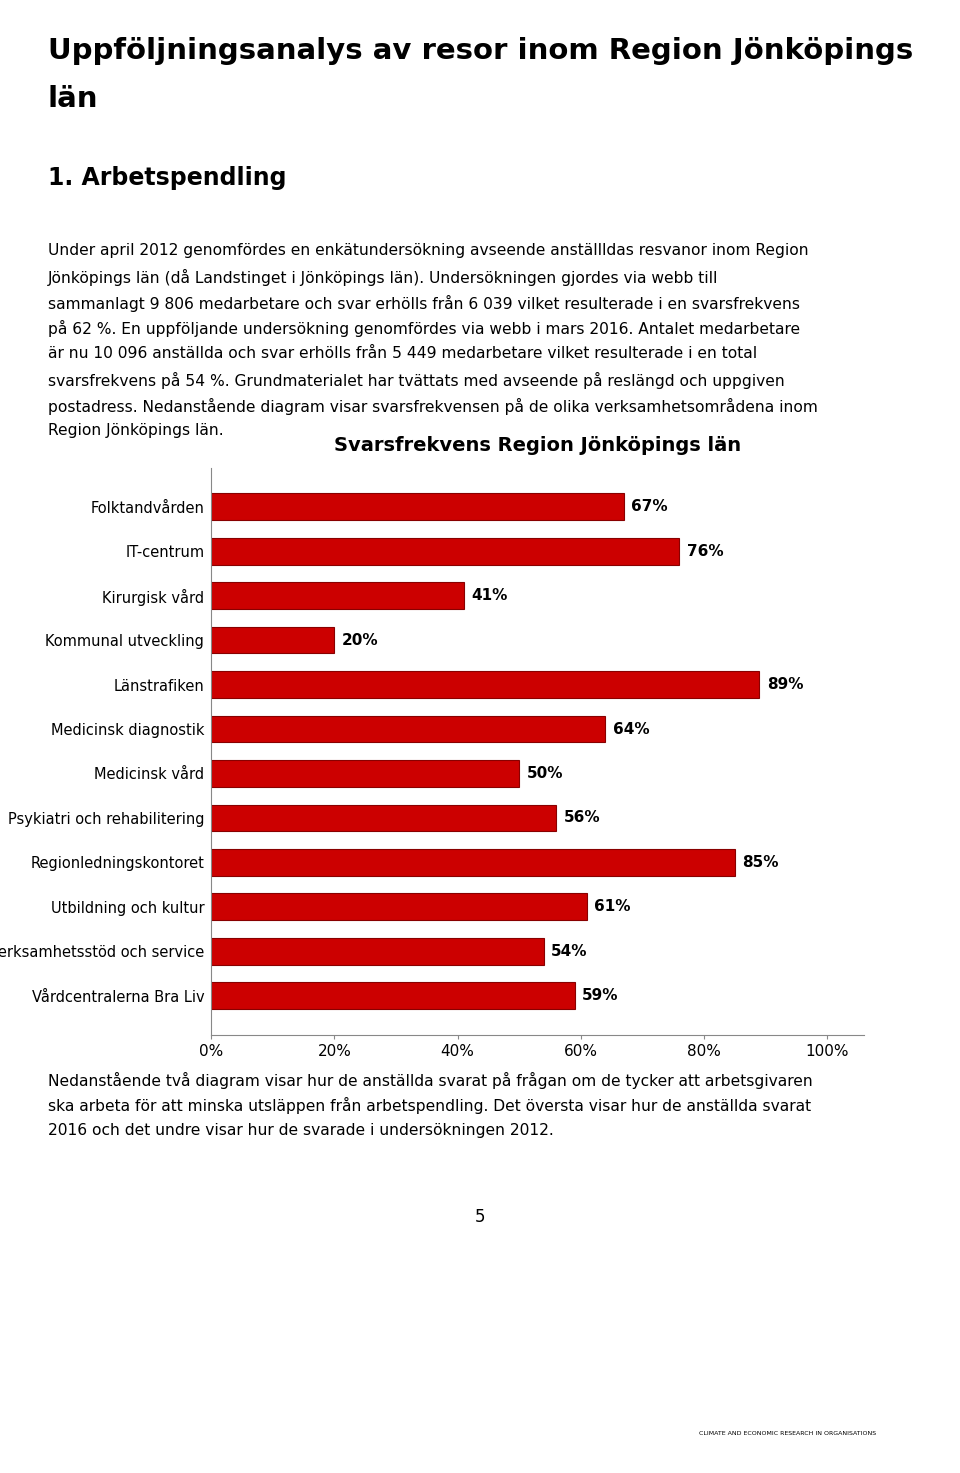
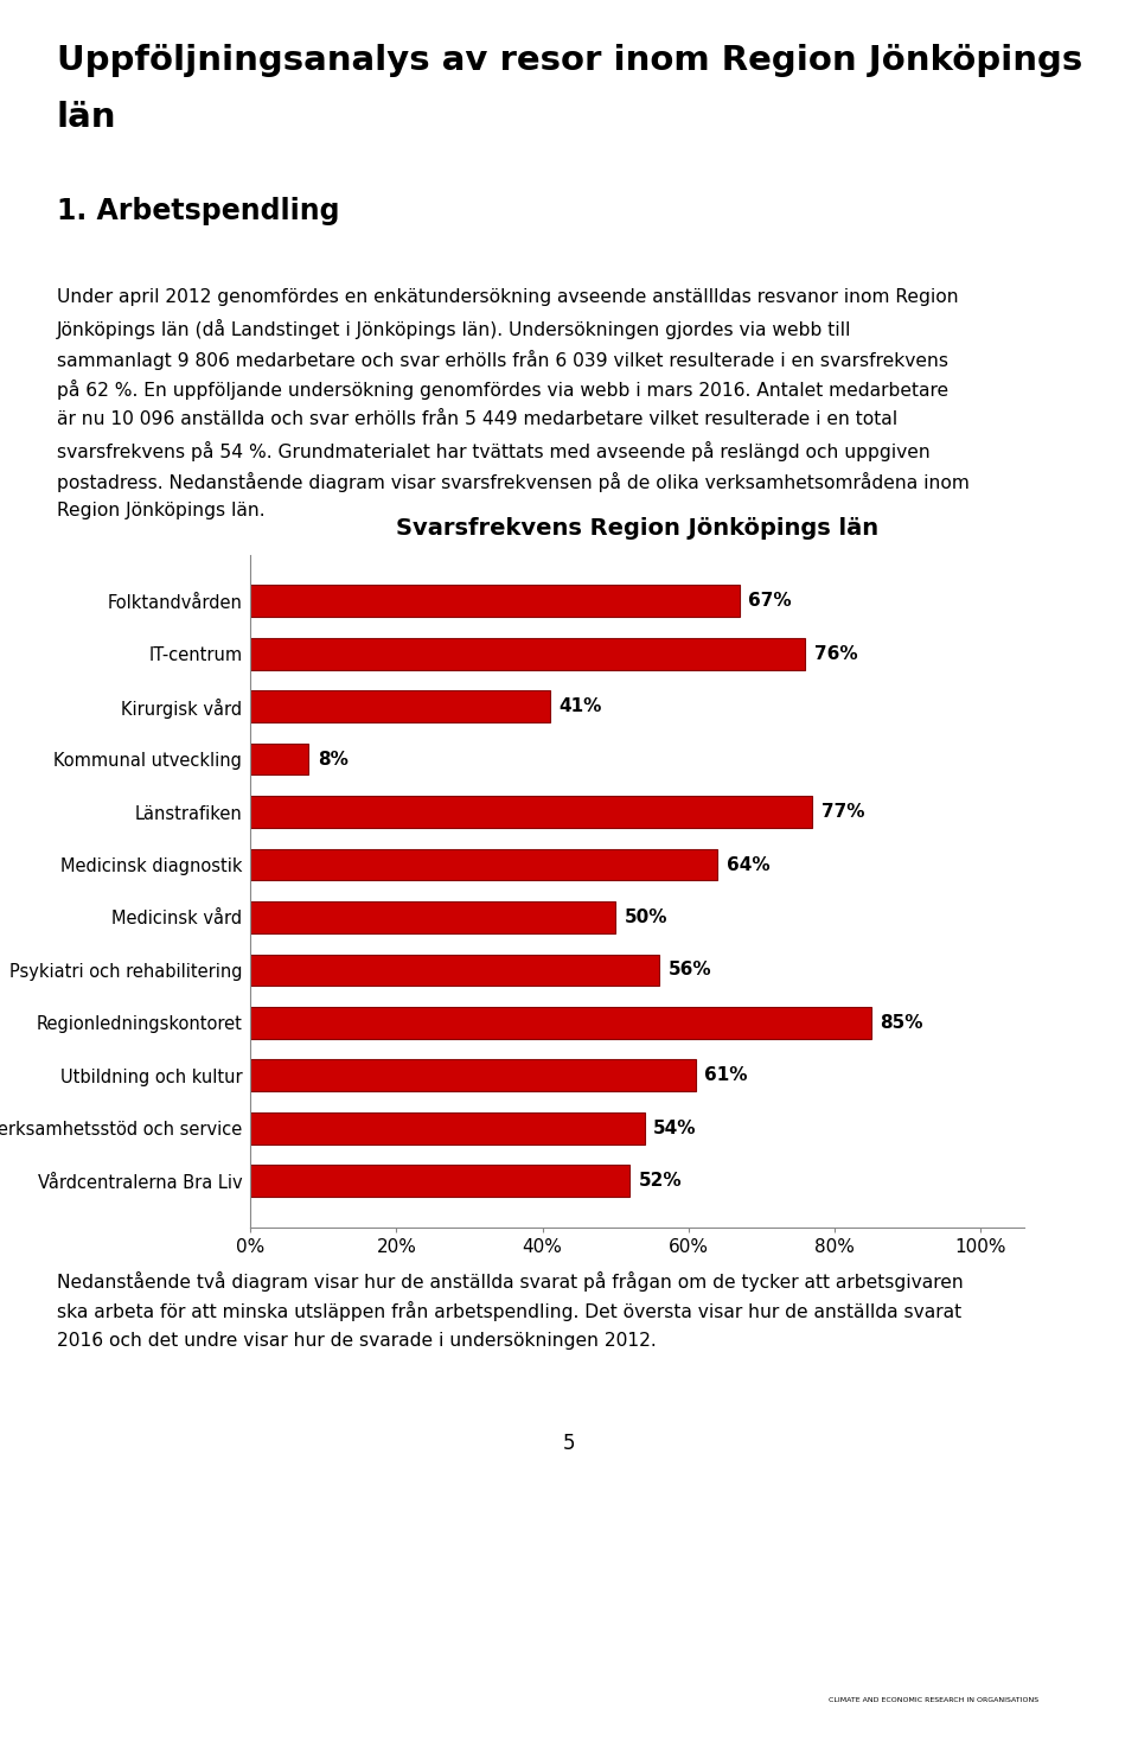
Kommunal utveckling: 20% -> 8%
Länstrafiken: 89% -> 77%
Vårdcentralerna Bra Liv: 59% -> 52%
